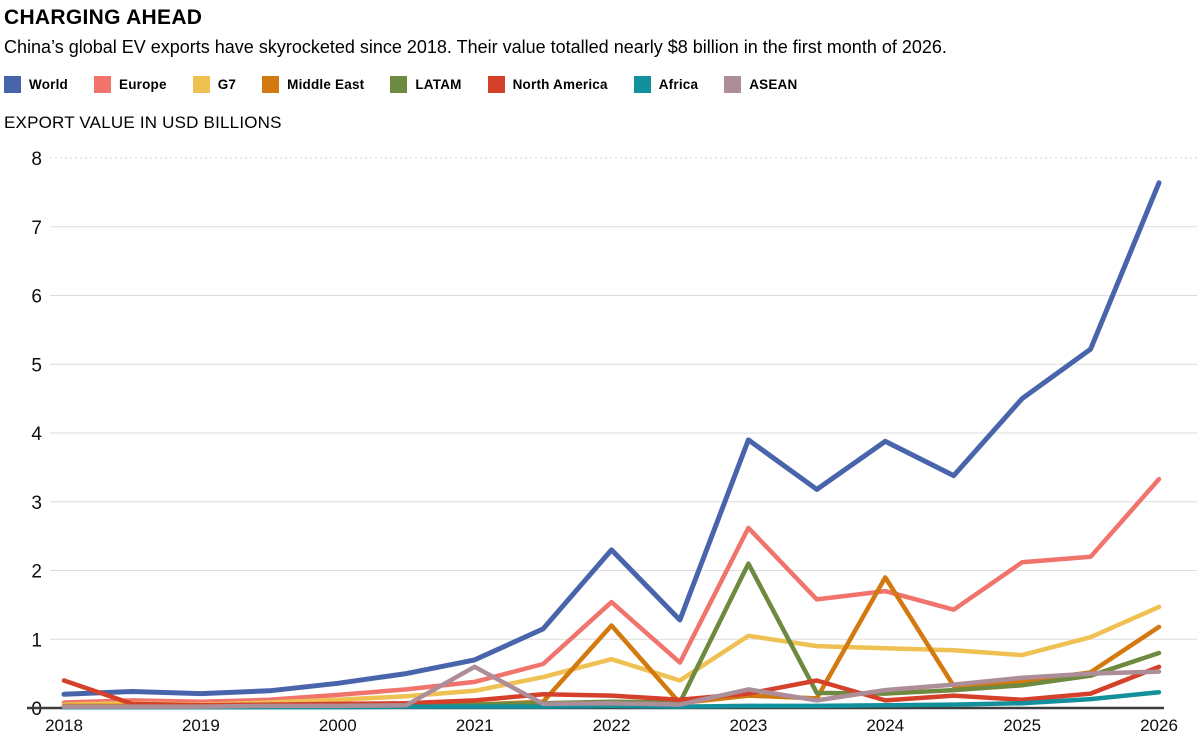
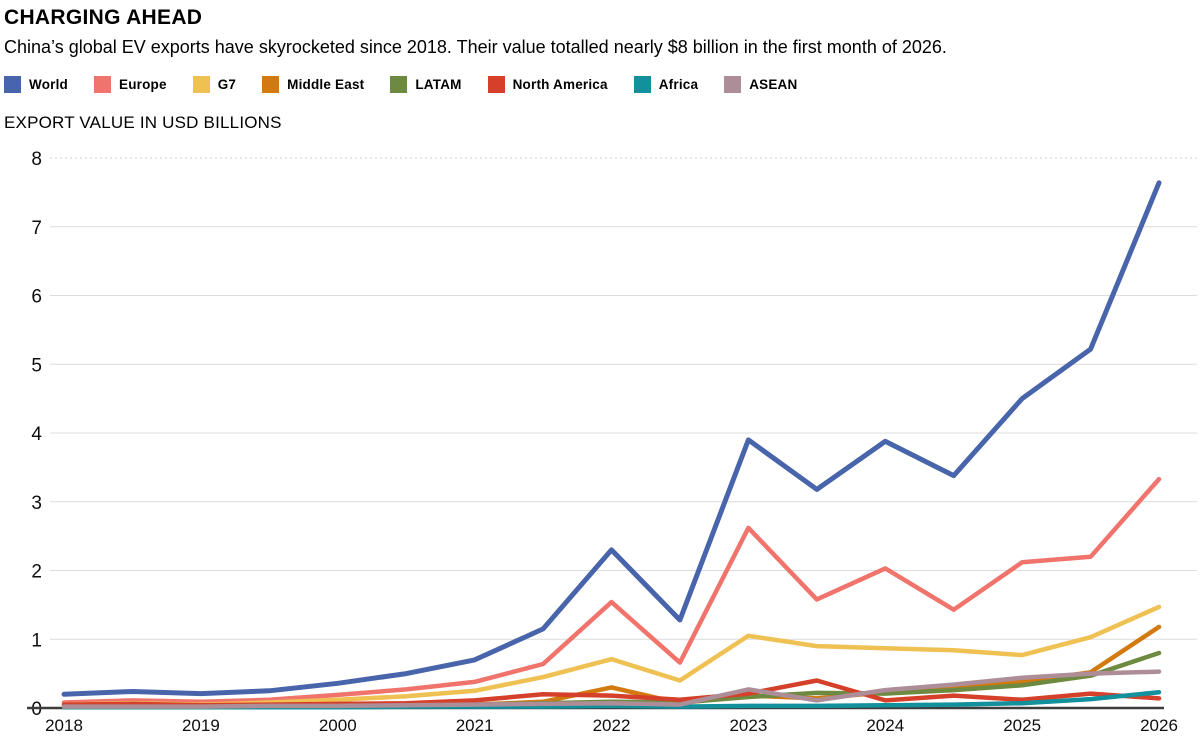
North America/2018: 0.4 -> 0.1
ASEAN/2021: 0.6 -> 0.1
Middle East/2022: 1.2 -> 0.3
LATAM/2023: 2.1 -> 0.2
Europe/2024: 1.7 -> 2.0
Middle East/2024: 1.9 -> 0.2
North America/2026: 0.6 -> 0.1
